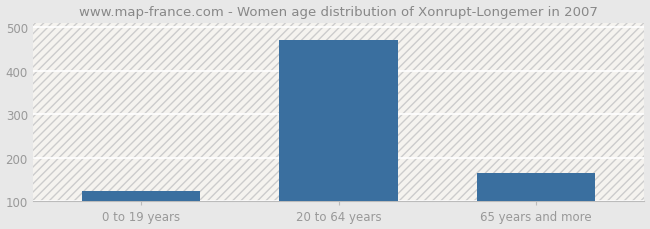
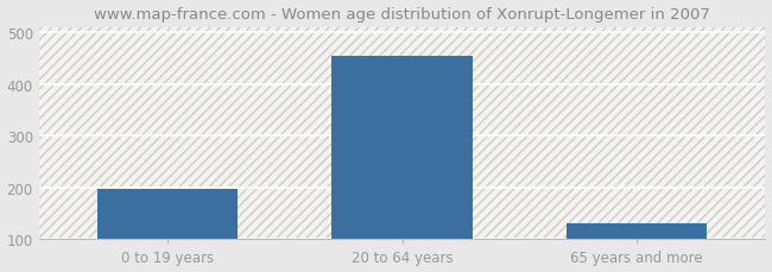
0 to 19 years: 125 -> 197
20 to 64 years: 470 -> 455
65 years and more: 165 -> 130
